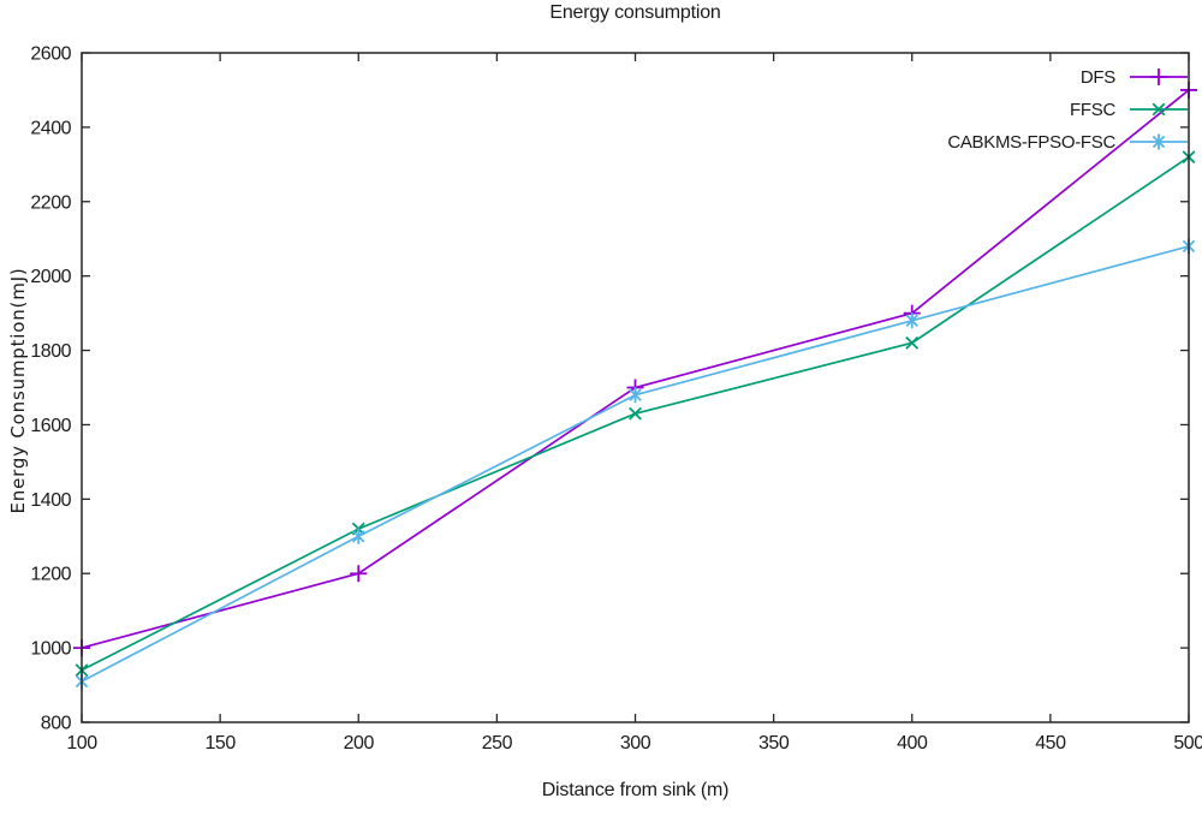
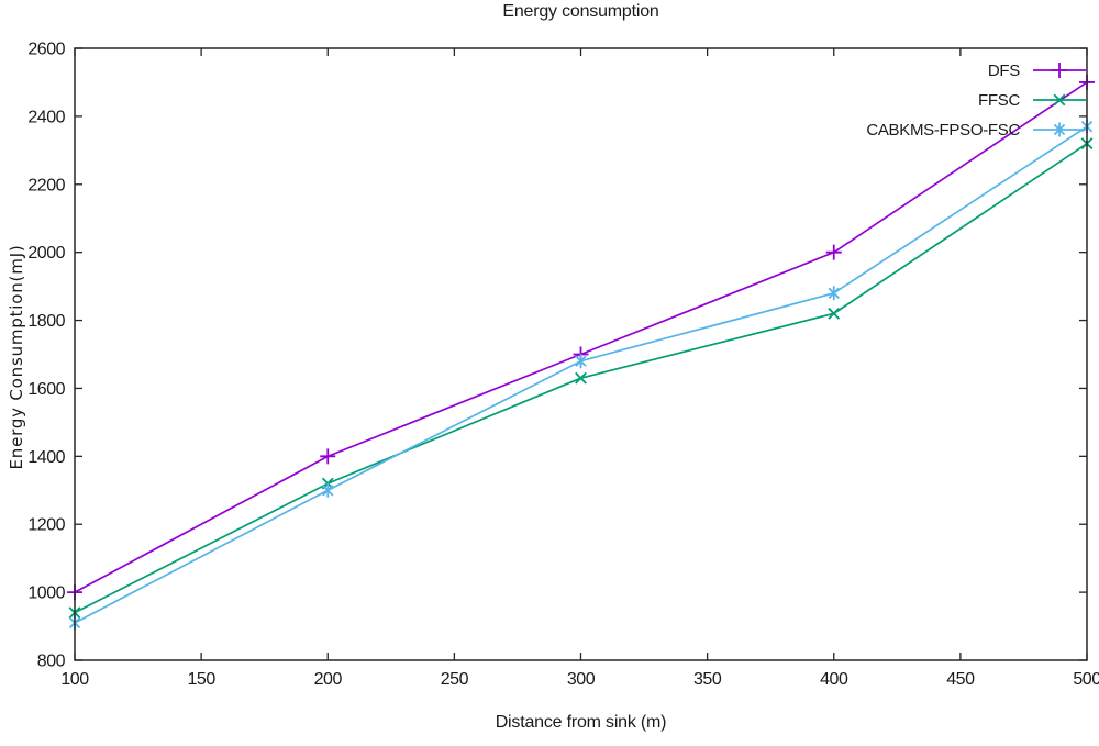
DFS/200: 1200 -> 1400
DFS/400: 1900 -> 2000
CABKMS-FPSO-FSC/500: 2080 -> 2370
